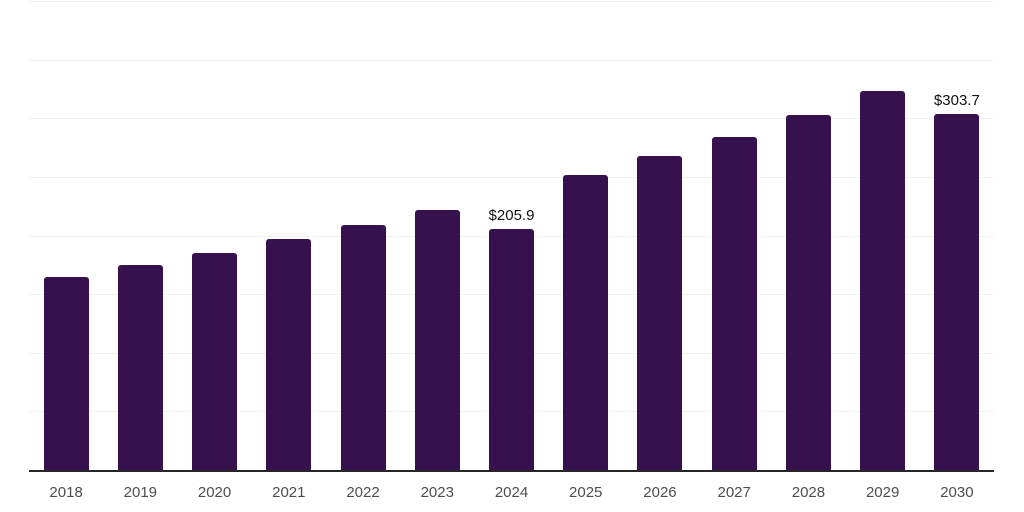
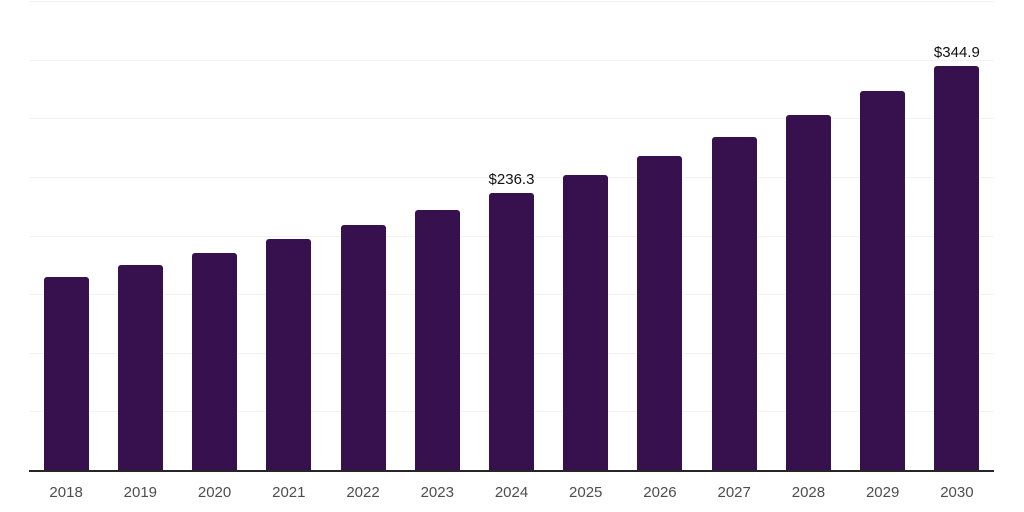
2024: $205.9 -> $236.3
2030: $303.7 -> $344.9
